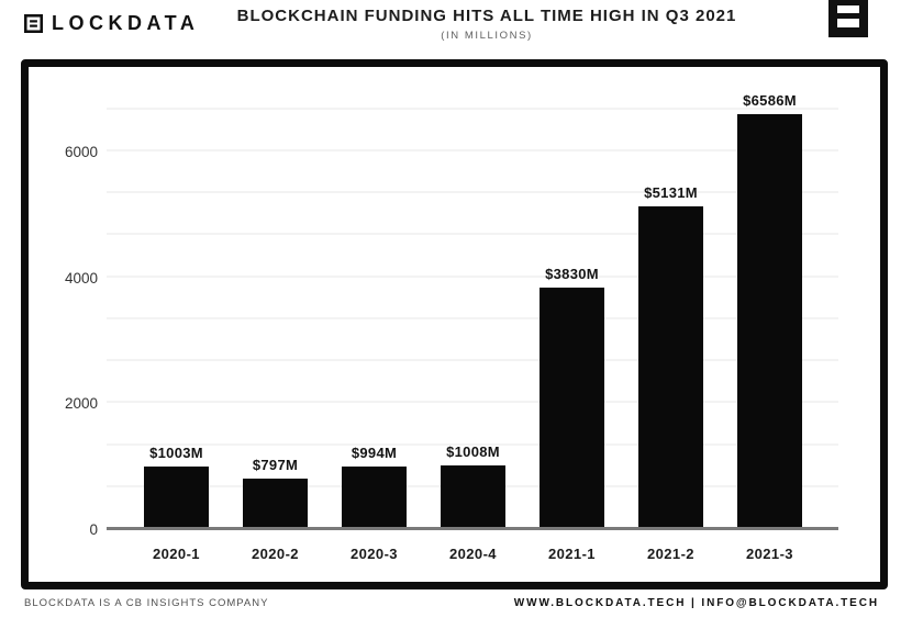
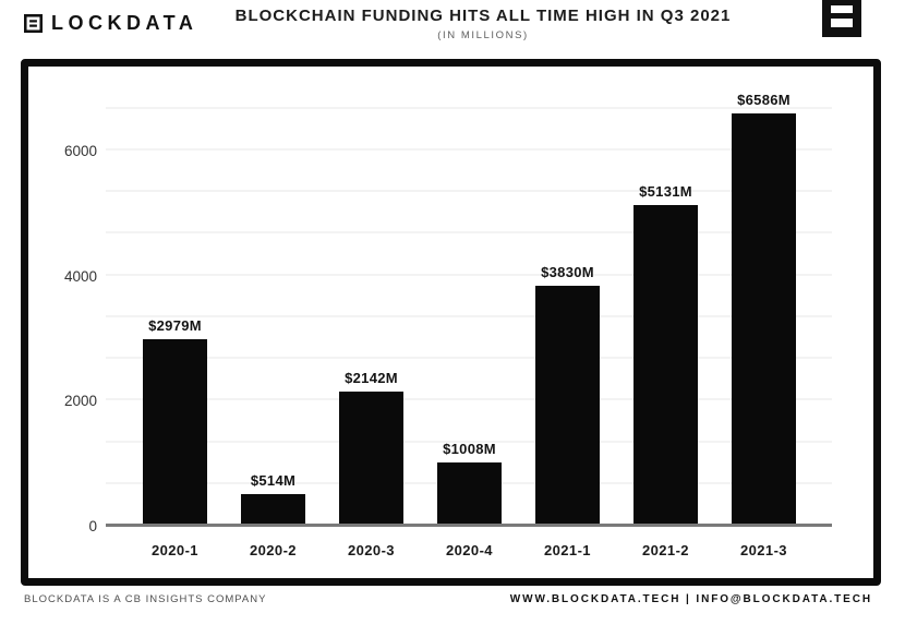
2020-1: $1003M -> $2979M
2020-2: $797M -> $514M
2020-3: $994M -> $2142M
